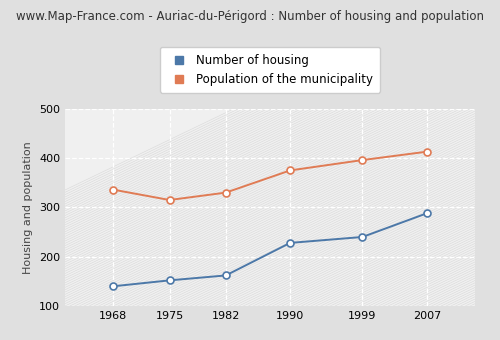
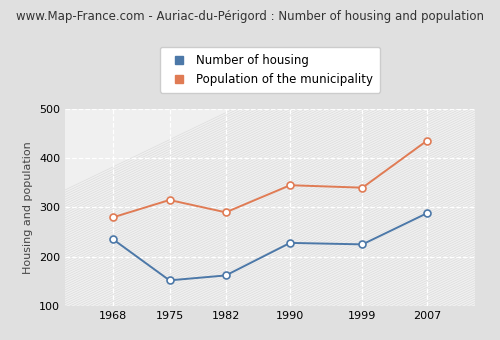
Number of housing/1968: 140 -> 235
Population of the municipality/1968: 336 -> 280
Population of the municipality/1982: 330 -> 290
Population of the municipality/1990: 375 -> 345
Number of housing/1999: 240 -> 225
Population of the municipality/1999: 396 -> 340
Population of the municipality/2007: 413 -> 435
